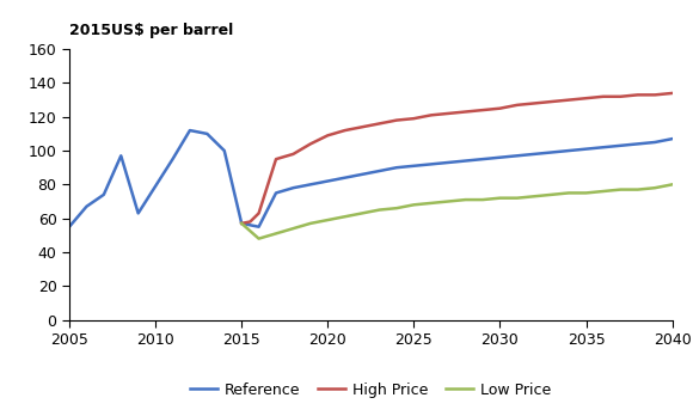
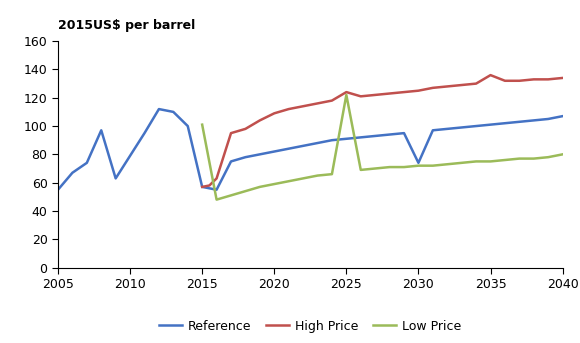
Low Price/2015: 57 -> 101
High Price/2025: 119 -> 124
Low Price/2025: 68 -> 122
Reference/2030: 96 -> 74
High Price/2035: 131 -> 136
